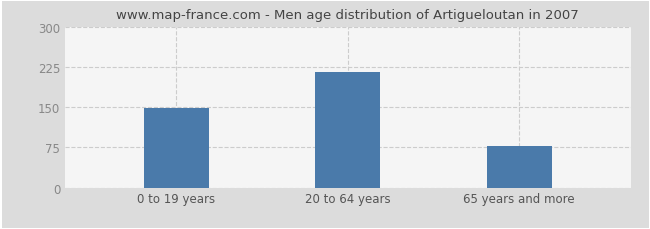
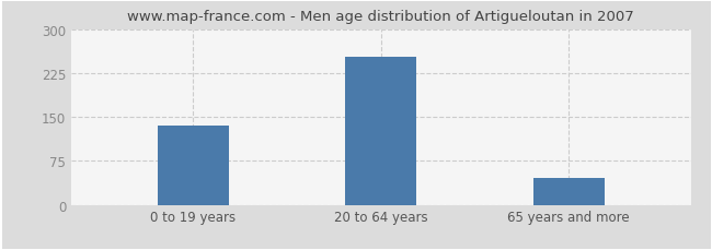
0 to 19 years: 148 -> 135
20 to 64 years: 216 -> 252
65 years and more: 78 -> 45
